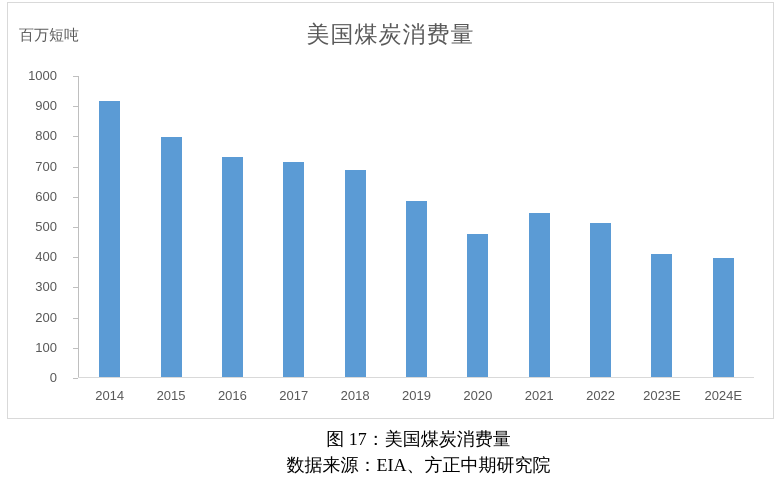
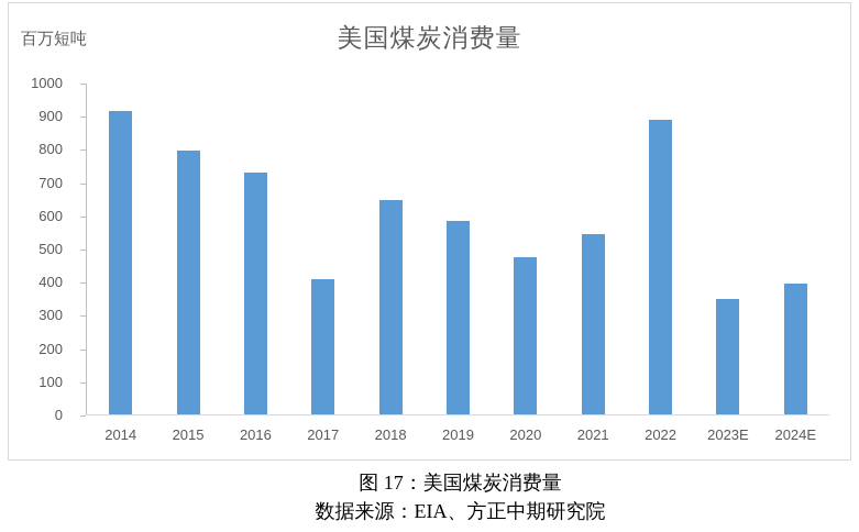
2017: 720 -> 410
2018: 690 -> 650
2022: 510 -> 890
2023E: 410 -> 350
